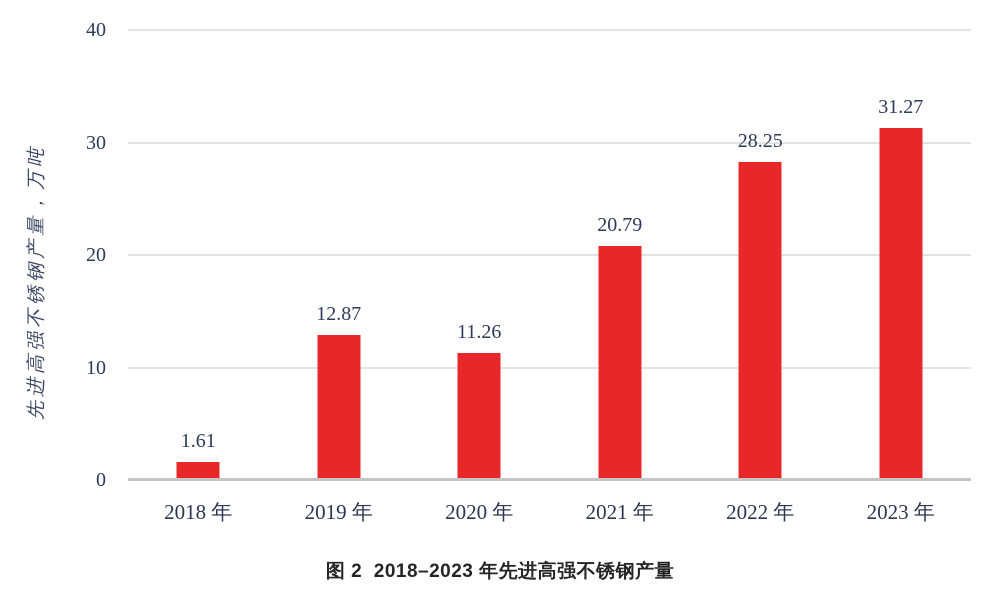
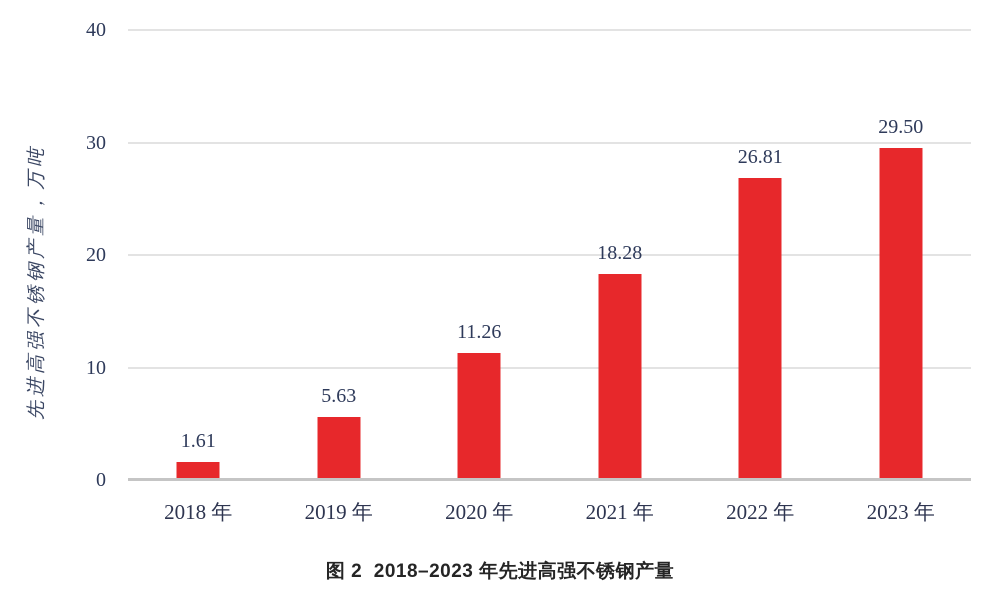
2019 年: 12.87 -> 5.63
2021 年: 20.79 -> 18.28
2022 年: 28.25 -> 26.81
2023 年: 31.27 -> 29.50
